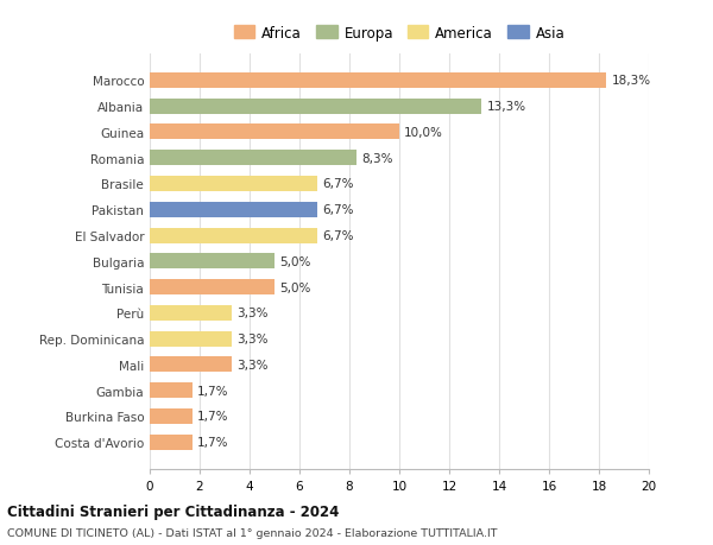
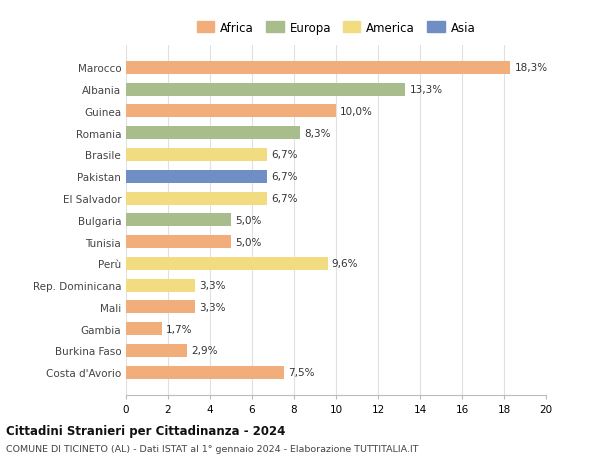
Perù: 3,3% -> 9,6%
Burkina Faso: 1,7% -> 2,9%
Costa d'Avorio: 1,7% -> 7,5%
